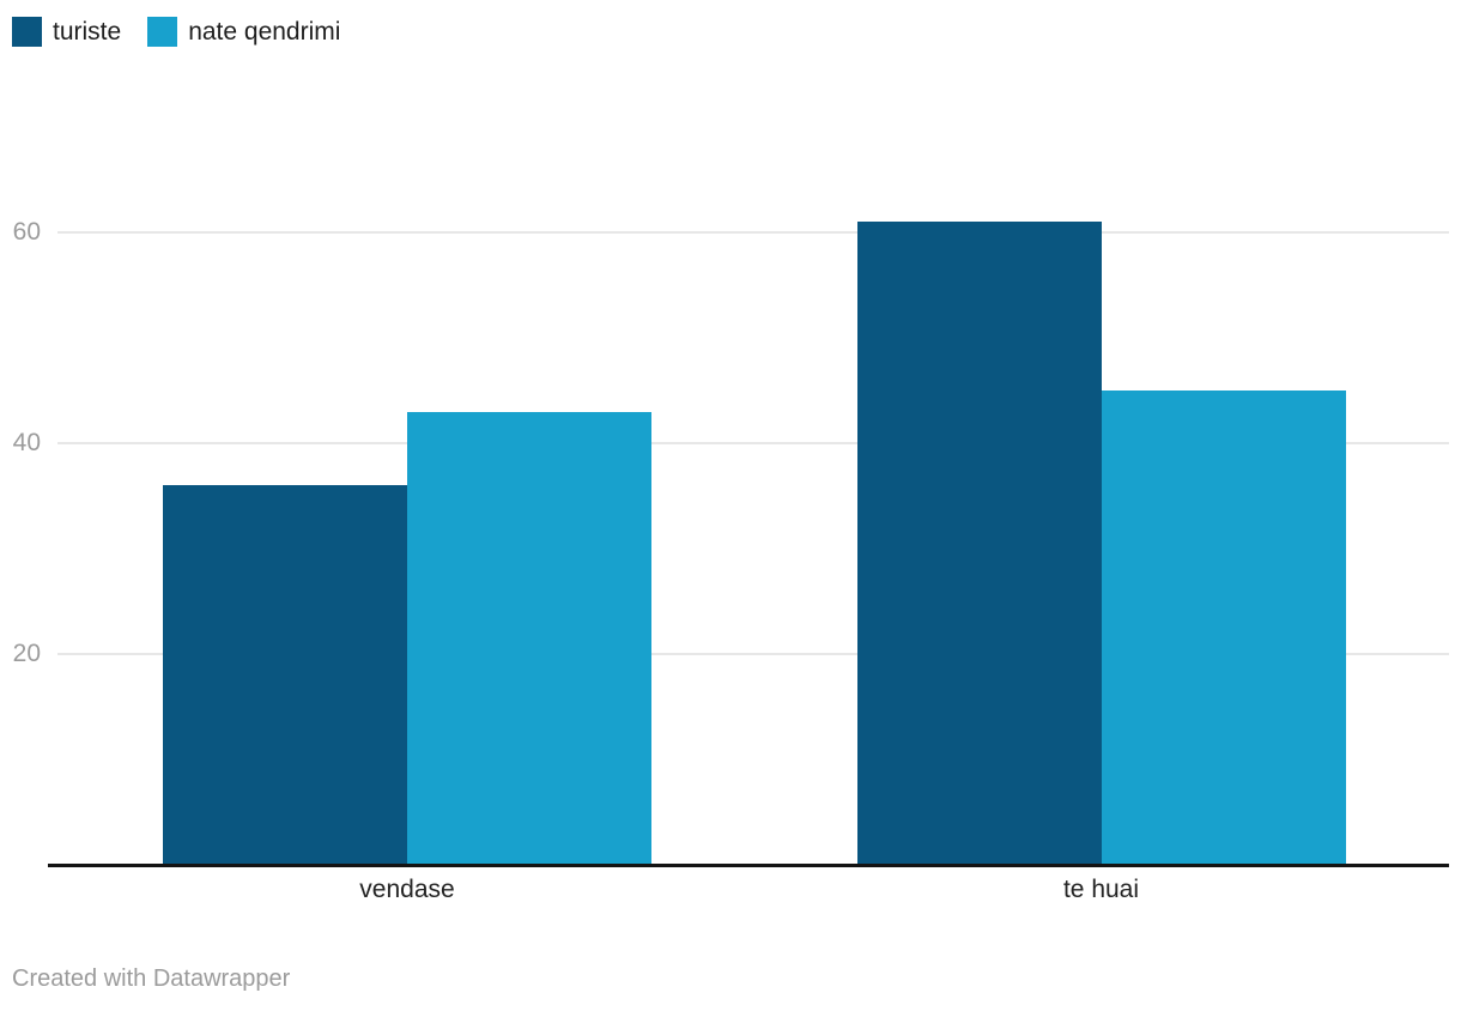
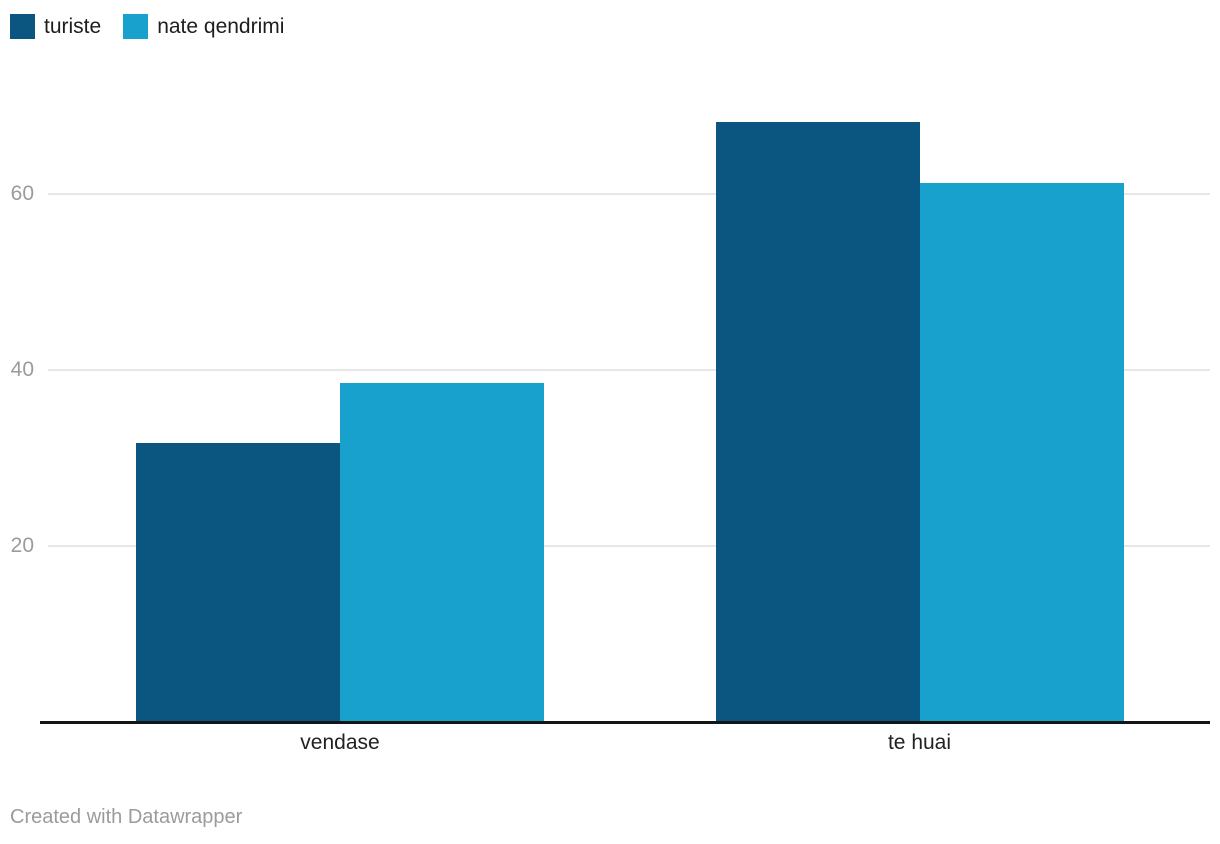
turiste/vendase: 36 -> 32
nate qendrimi/vendase: 43 -> 38
turiste/te huai: 61 -> 68
nate qendrimi/te huai: 45 -> 61
